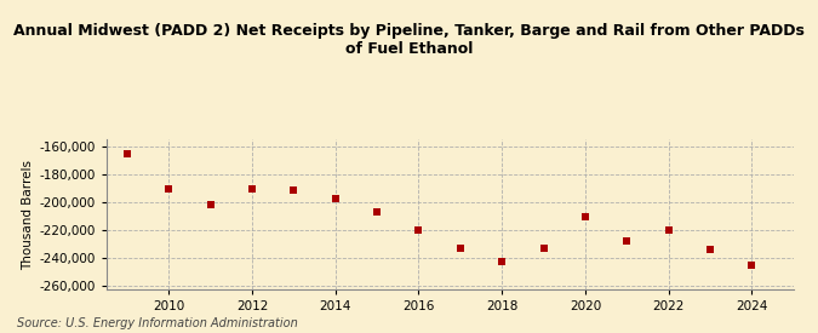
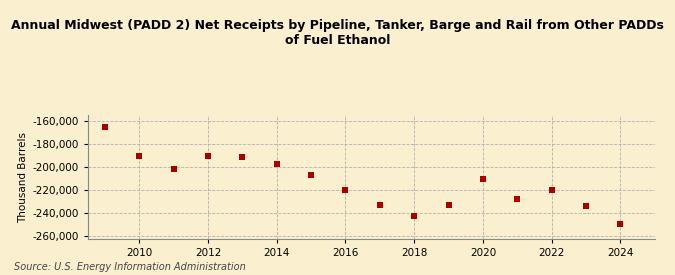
2024: -245,000 -> -250,000
